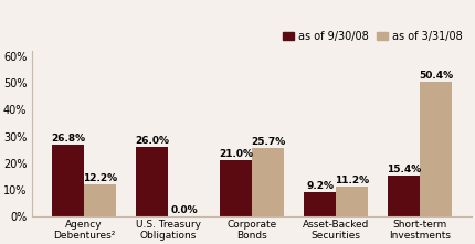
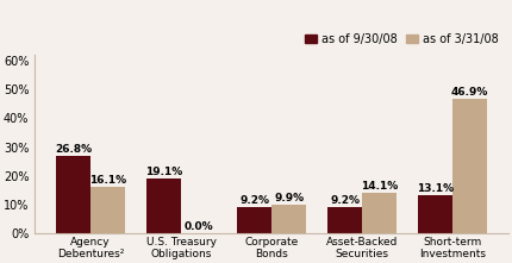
as of 3/31/08/Agency Debentures²: 12.2% -> 16.1%
as of 9/30/08/U.S. Treasury Obligations: 26.0% -> 19.1%
as of 9/30/08/Corporate Bonds: 21.0% -> 9.2%
as of 3/31/08/Corporate Bonds: 25.7% -> 9.9%
as of 3/31/08/Asset-Backed Securities: 11.2% -> 14.1%
as of 9/30/08/Short-term Investments: 15.4% -> 13.1%
as of 3/31/08/Short-term Investments: 50.4% -> 46.9%
